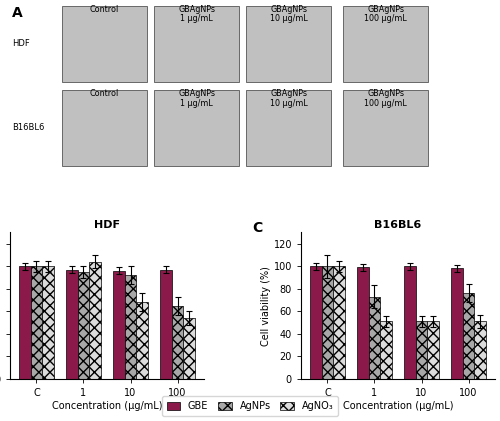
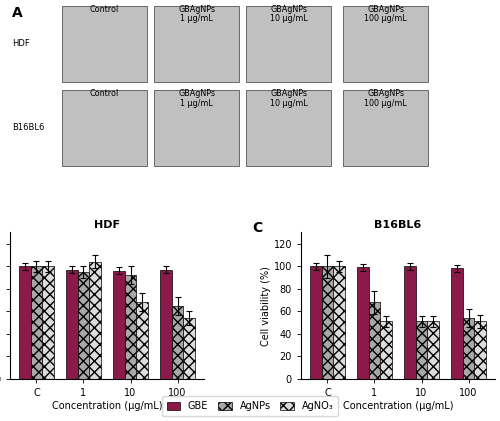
B16BL6/AgNPs/1: 73 -> 68
B16BL6/AgNPs/100: 76 -> 54
